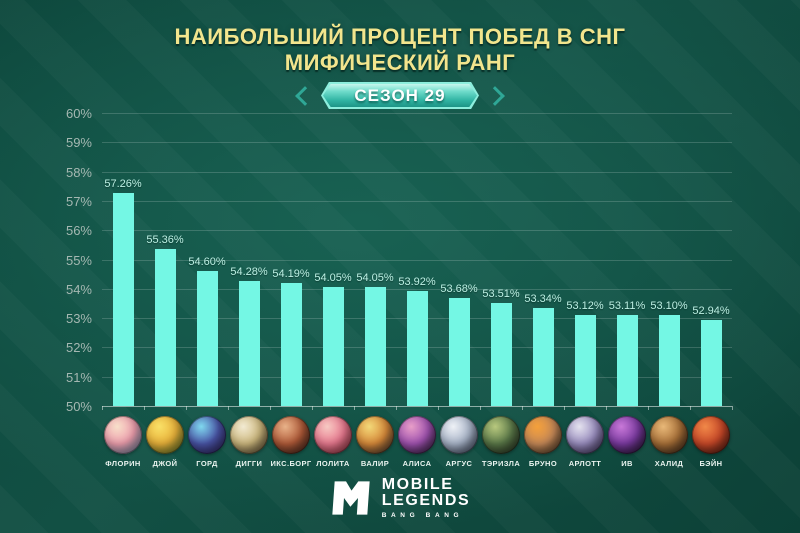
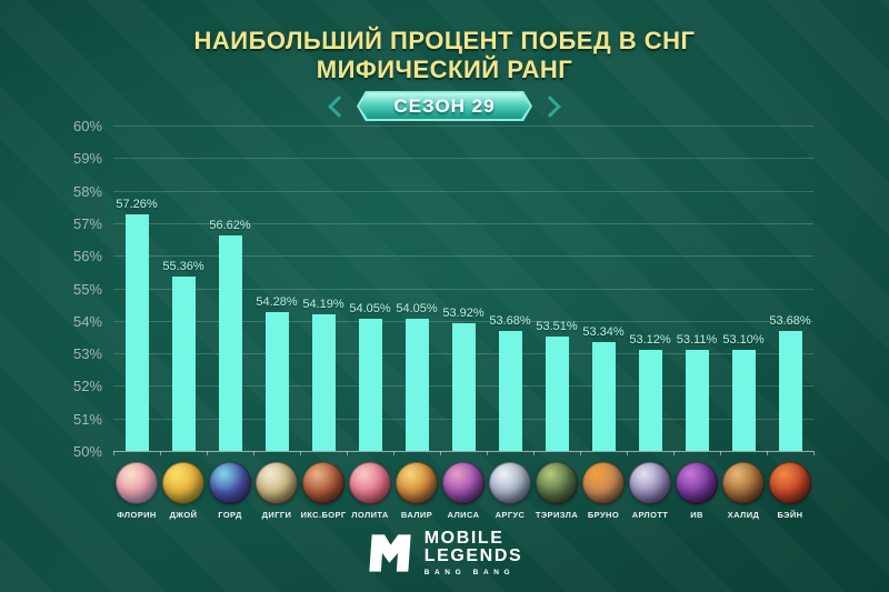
ГОРД: 54.60% -> 56.62%
БЭЙН: 52.94% -> 53.68%
